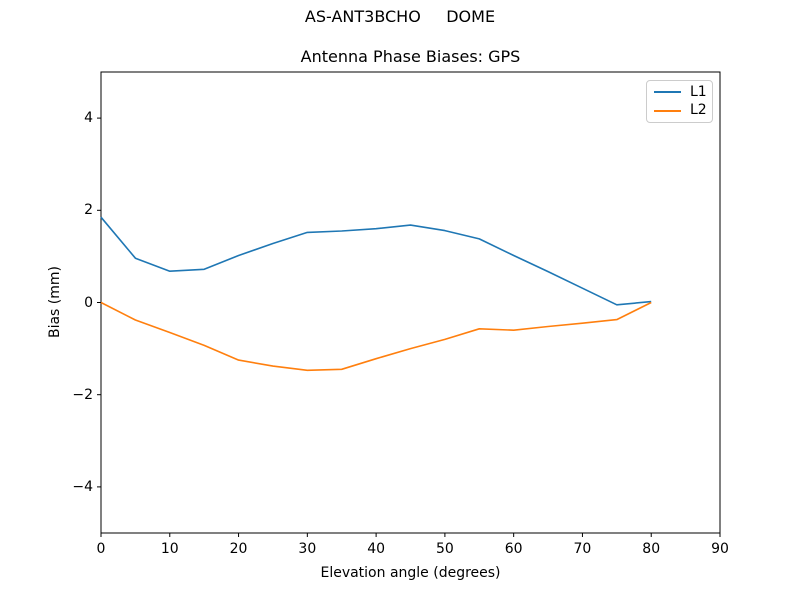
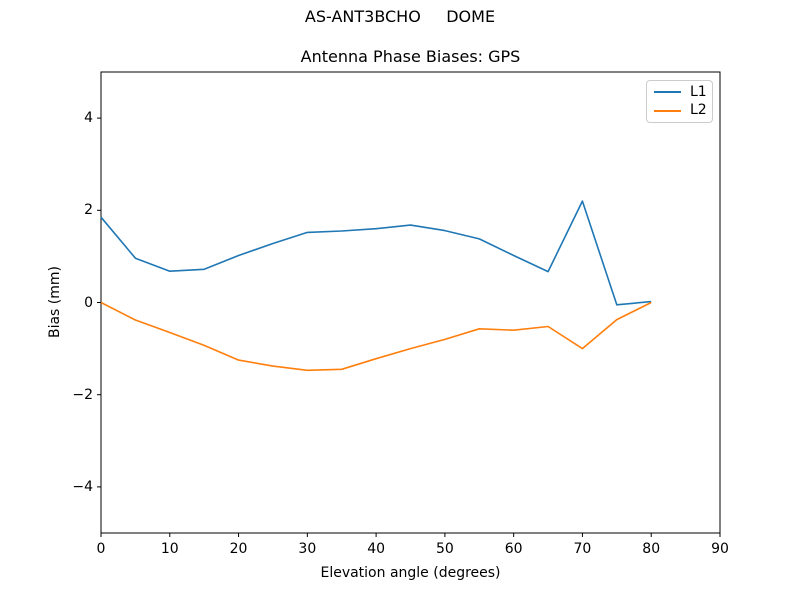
L1/70: 0.3 -> 2.2
L2/70: -0.5 -> -1.0
